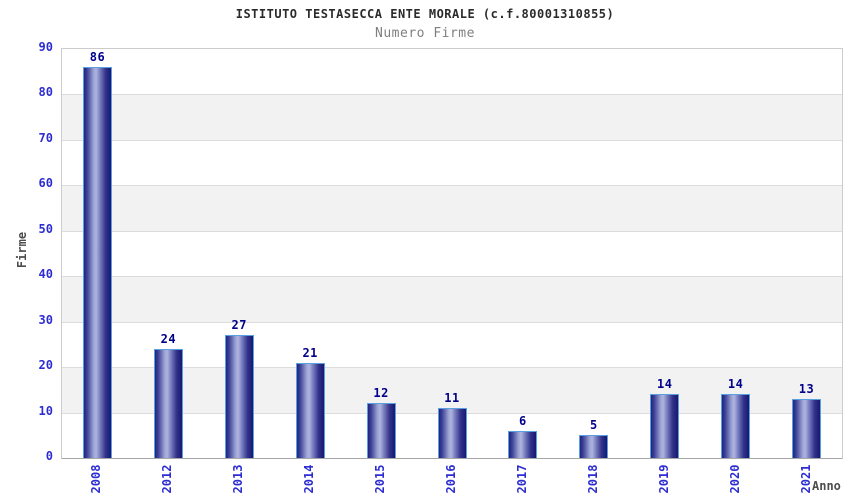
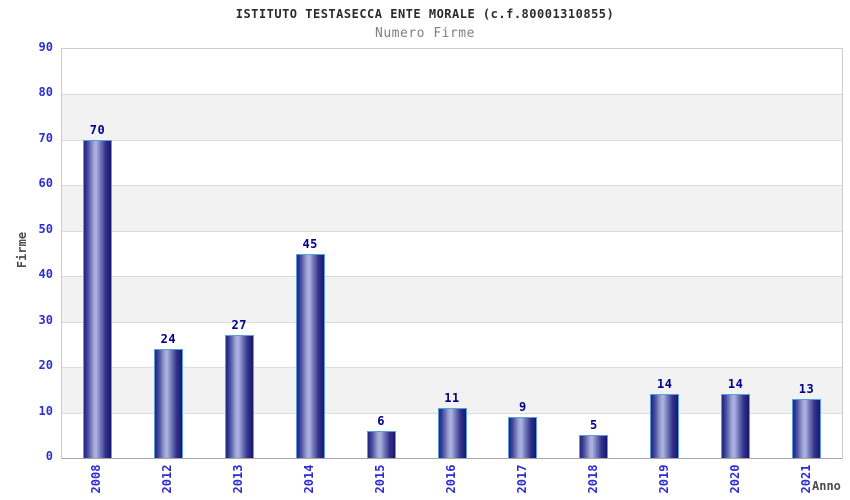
2008: 86 -> 70
2014: 21 -> 45
2015: 12 -> 6
2017: 6 -> 9
